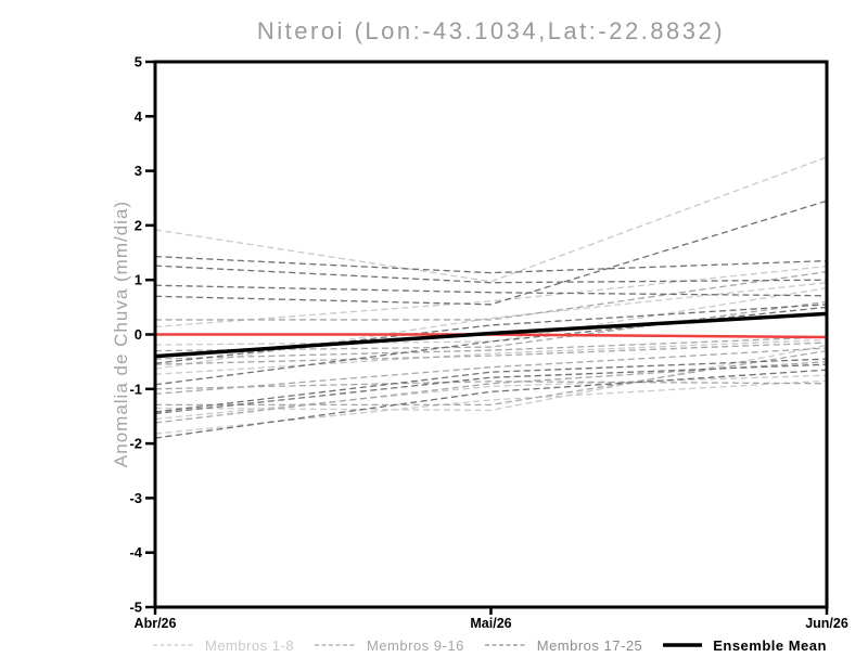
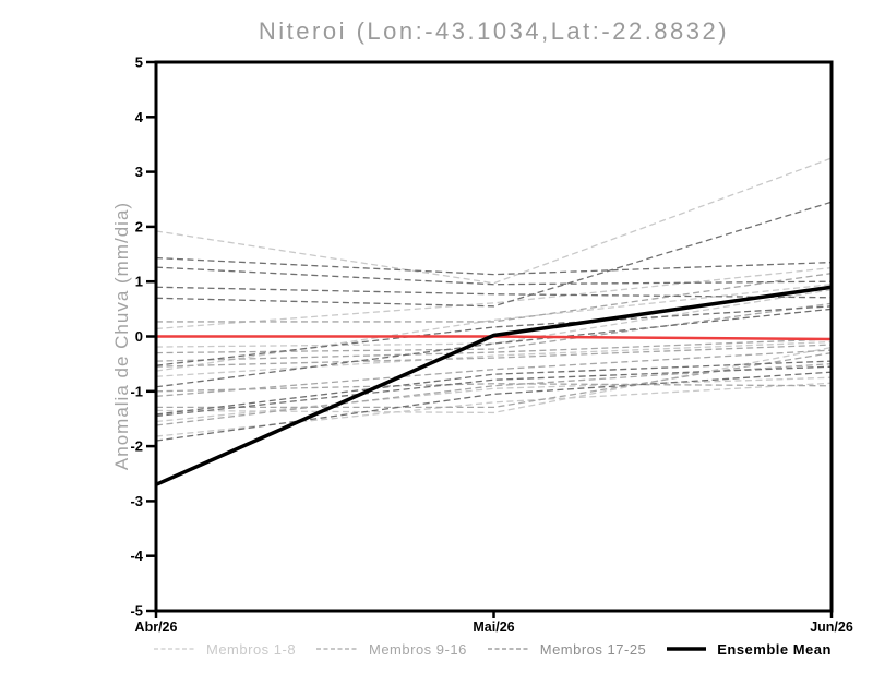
Ensemble Mean/Abr/26: -0.4 -> -2.7
Ensemble Mean/Jun/26: 0.4 -> 0.9
